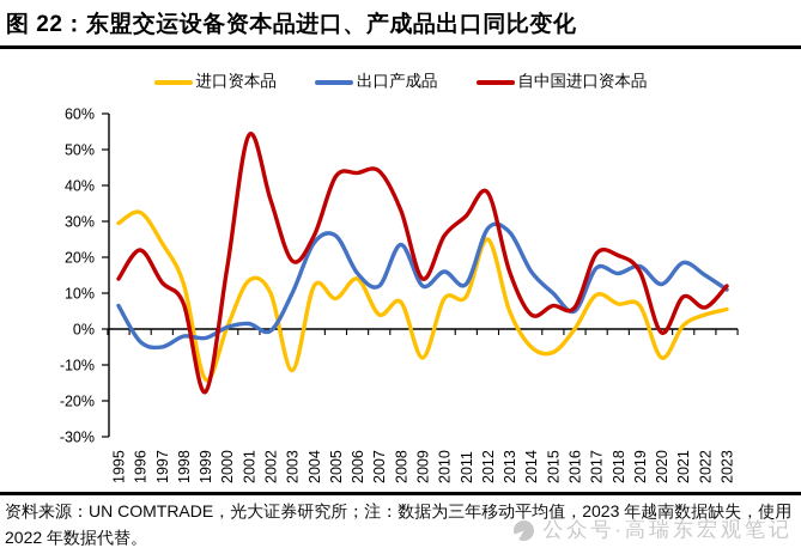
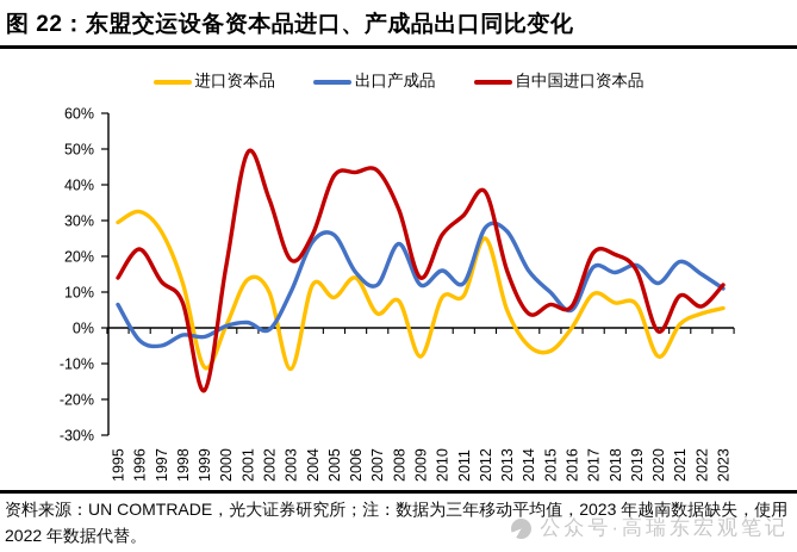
进口资本品/1997: 24% -> 27%
进口资本品/1999: -14% -> -11%
自中国进口资本品/2001: 54% -> 49%
